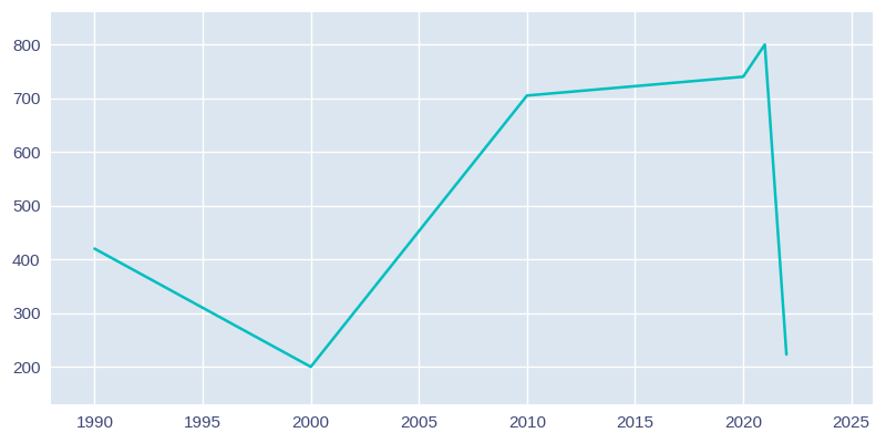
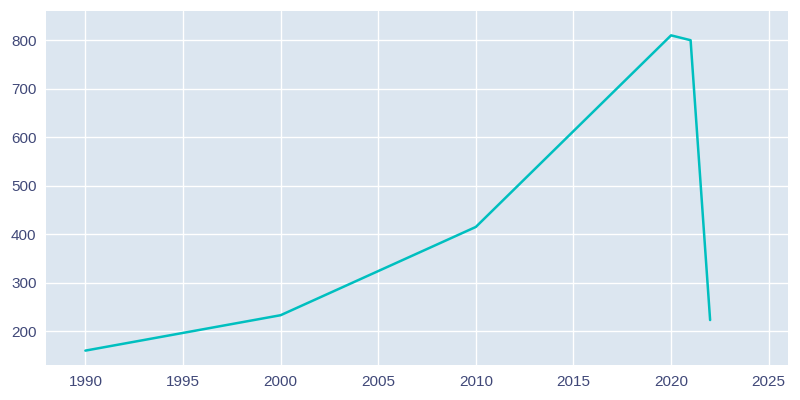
1990: 420 -> 160
2000: 200 -> 233
2010: 705 -> 415
2020: 740 -> 810
